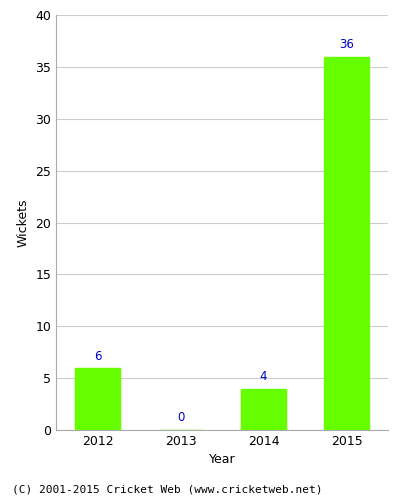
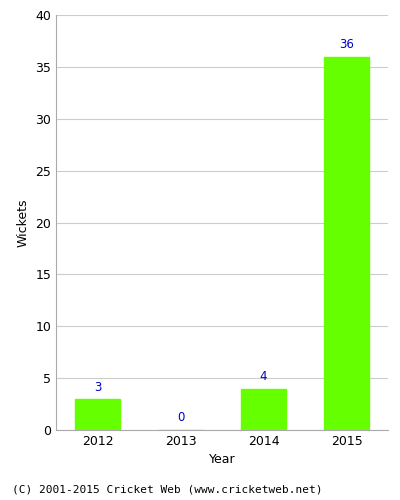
2012: 6 -> 3
